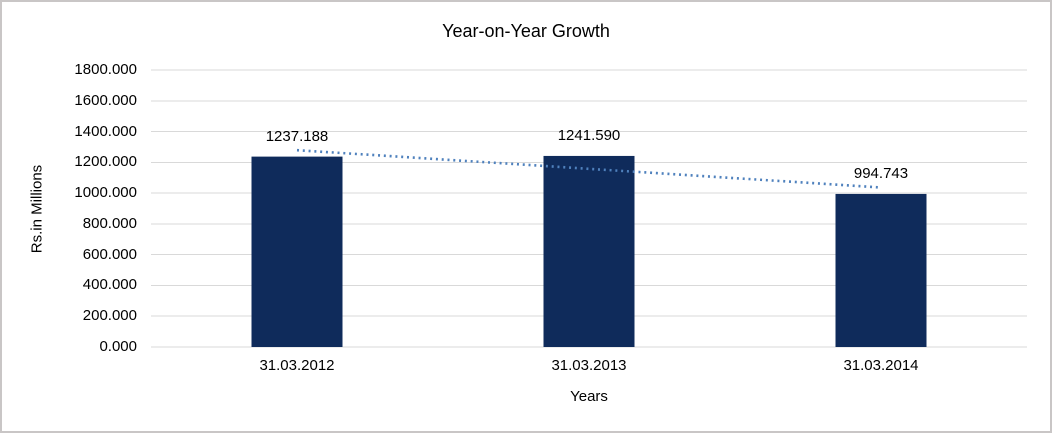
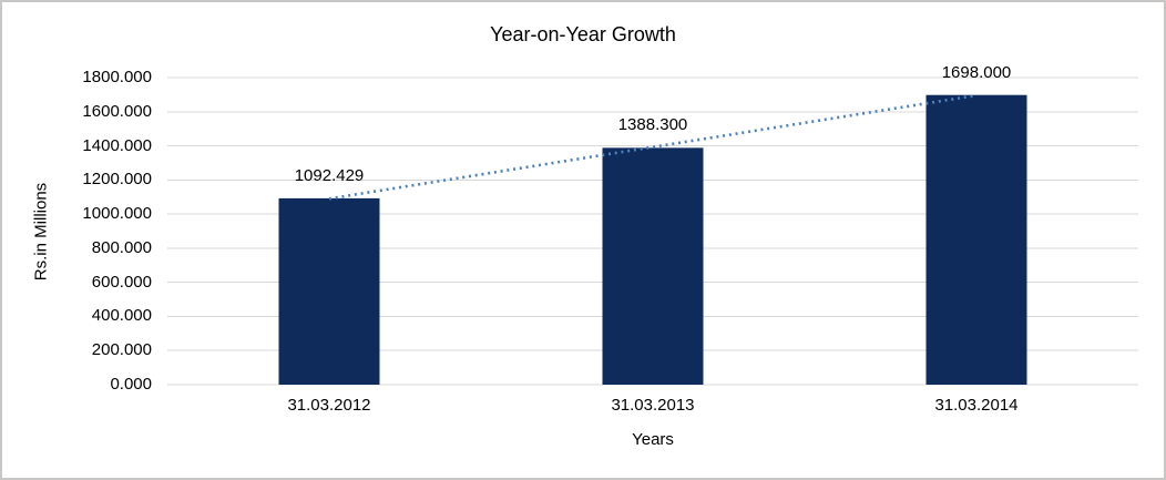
31.03.2012: 1237.188 -> 1092.429
31.03.2013: 1241.590 -> 1388.300
31.03.2014: 994.743 -> 1698.000
